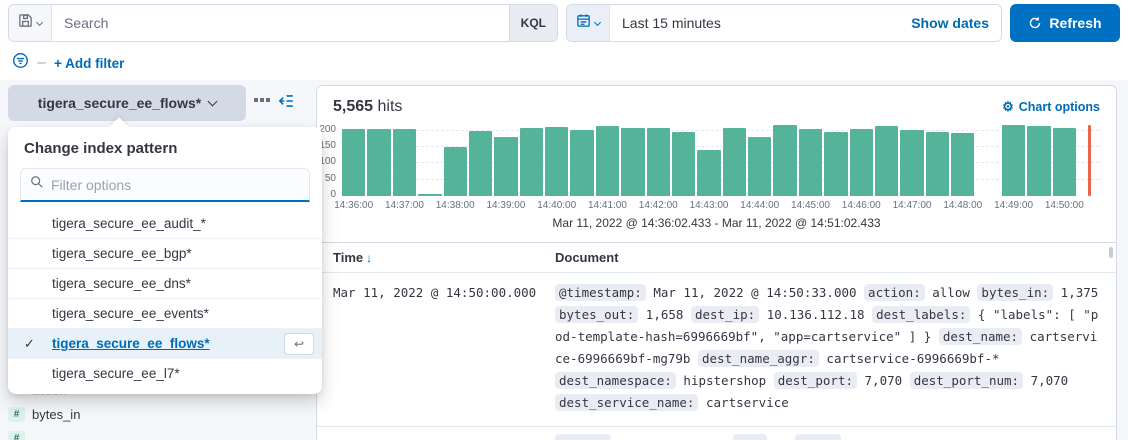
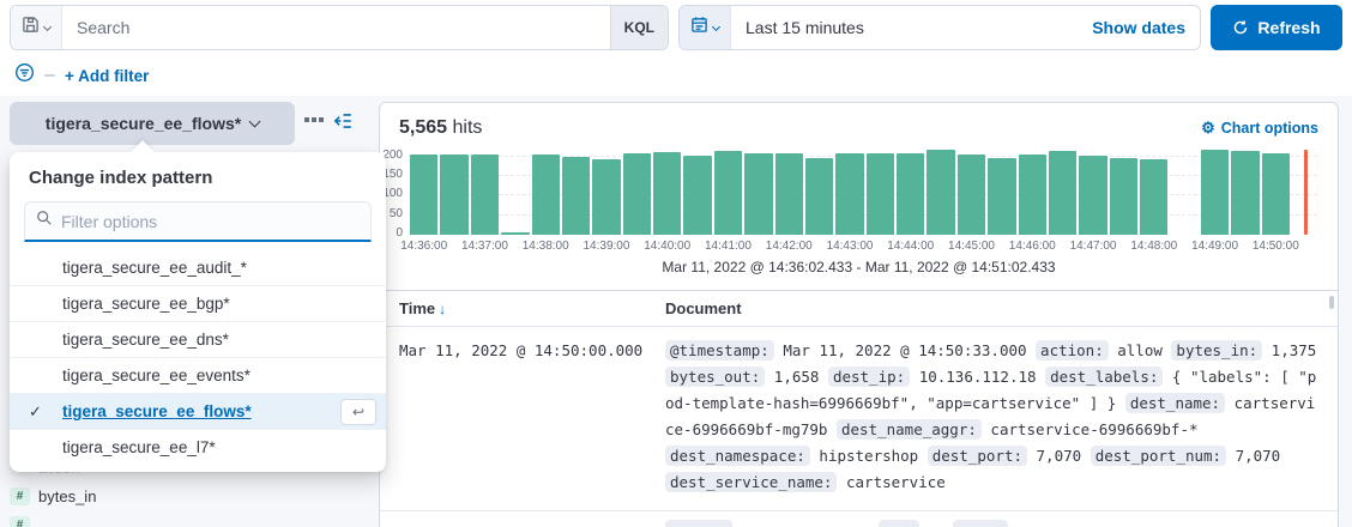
14:38:00: 150 -> 210
14:39:00: 180 -> 190
14:43:00: 140 -> 210
14:44:00: 180 -> 210
